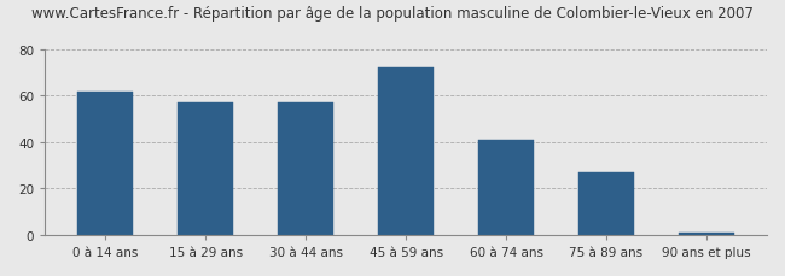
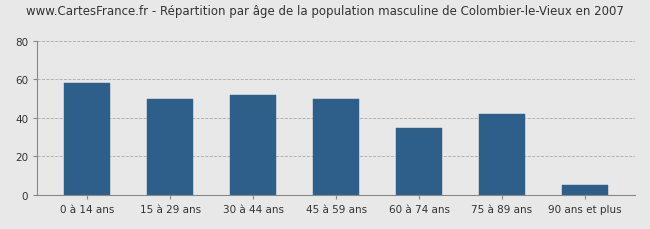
0 à 14 ans: 62 -> 58
15 à 29 ans: 57 -> 50
30 à 44 ans: 57 -> 52
45 à 59 ans: 72 -> 50
60 à 74 ans: 41 -> 35
75 à 89 ans: 27 -> 42
90 ans et plus: 1 -> 5
